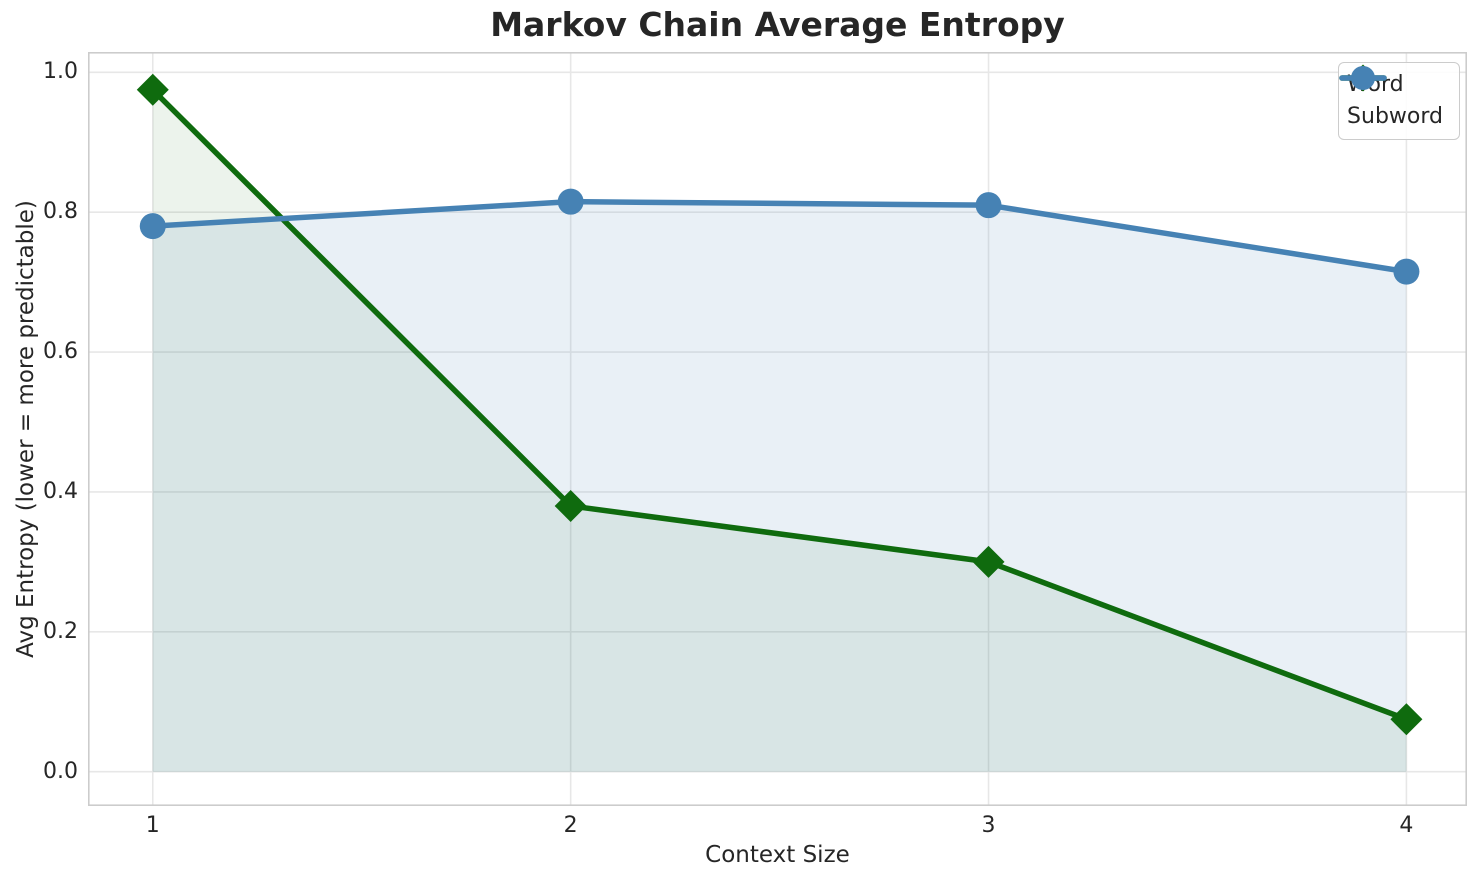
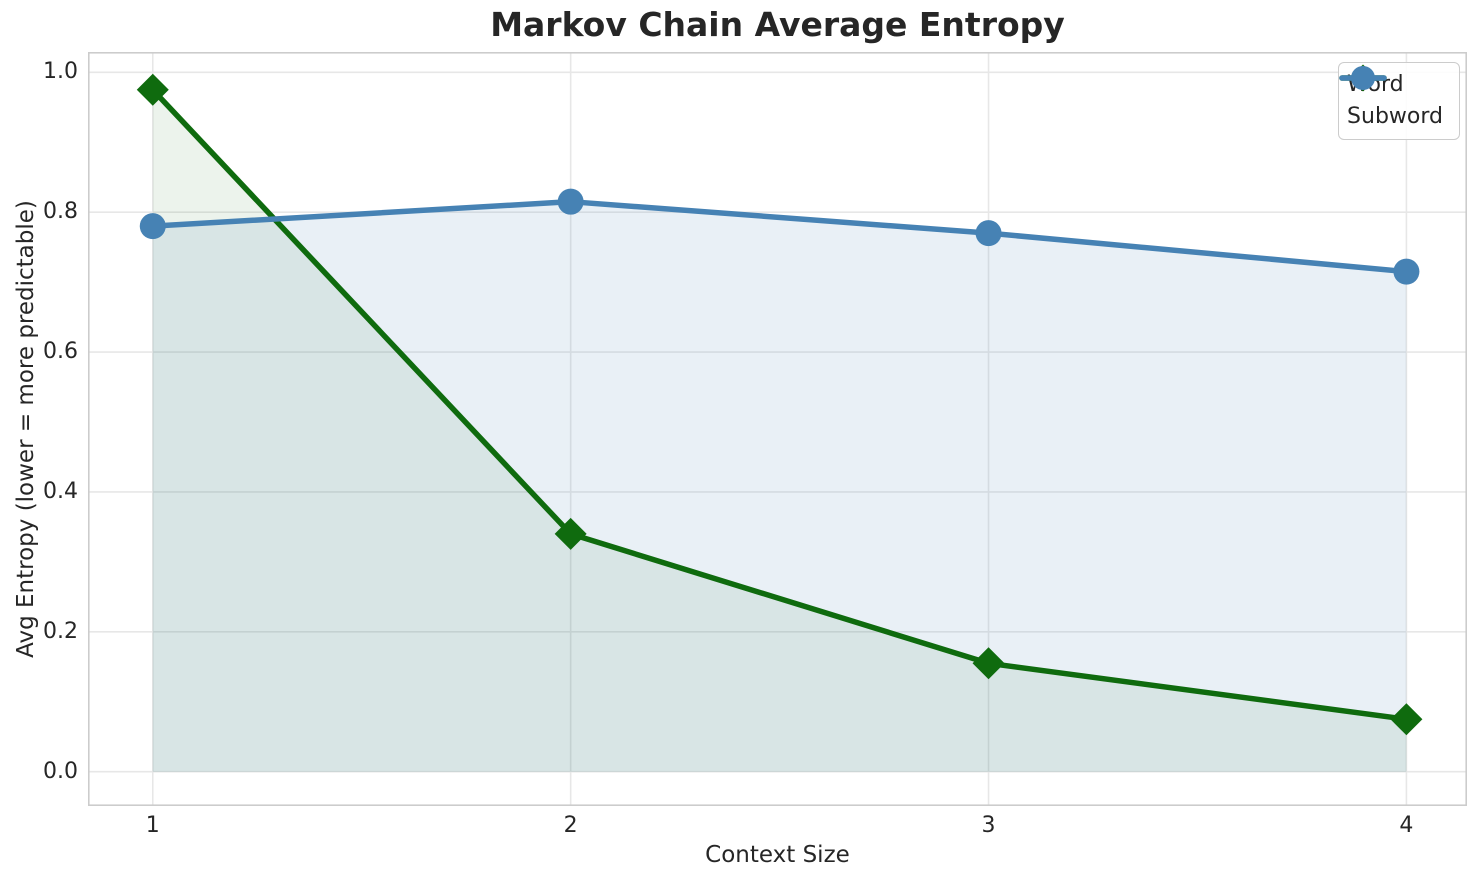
Word/2: 0.38 -> 0.34
Word/3: 0.30 -> 0.15
Subword/3: 0.81 -> 0.77
